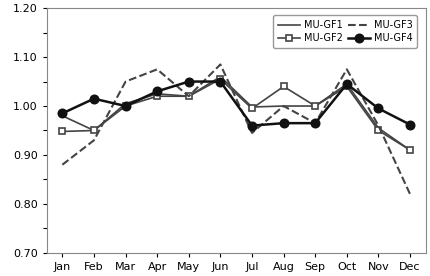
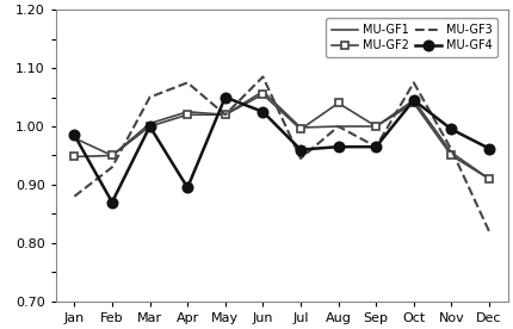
MU-GF4/Feb: 1.015 -> 0.870
MU-GF4/Apr: 1.030 -> 0.895
MU-GF4/Jun: 1.050 -> 1.025
